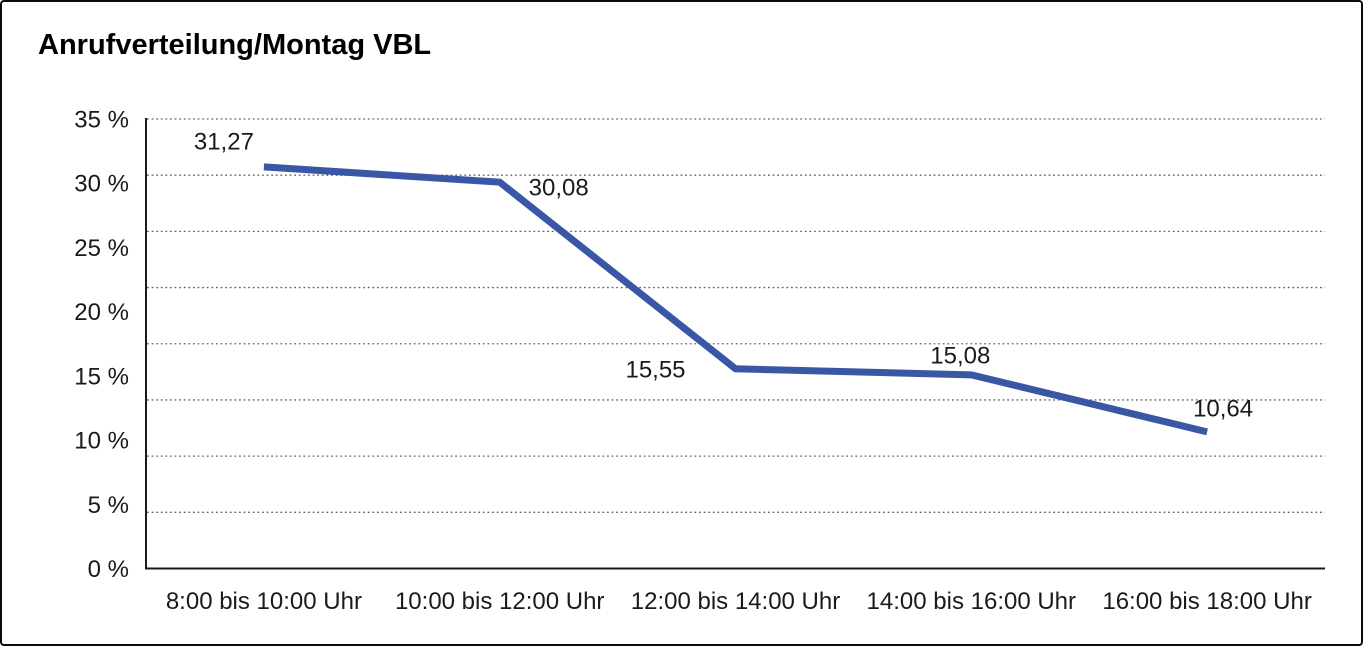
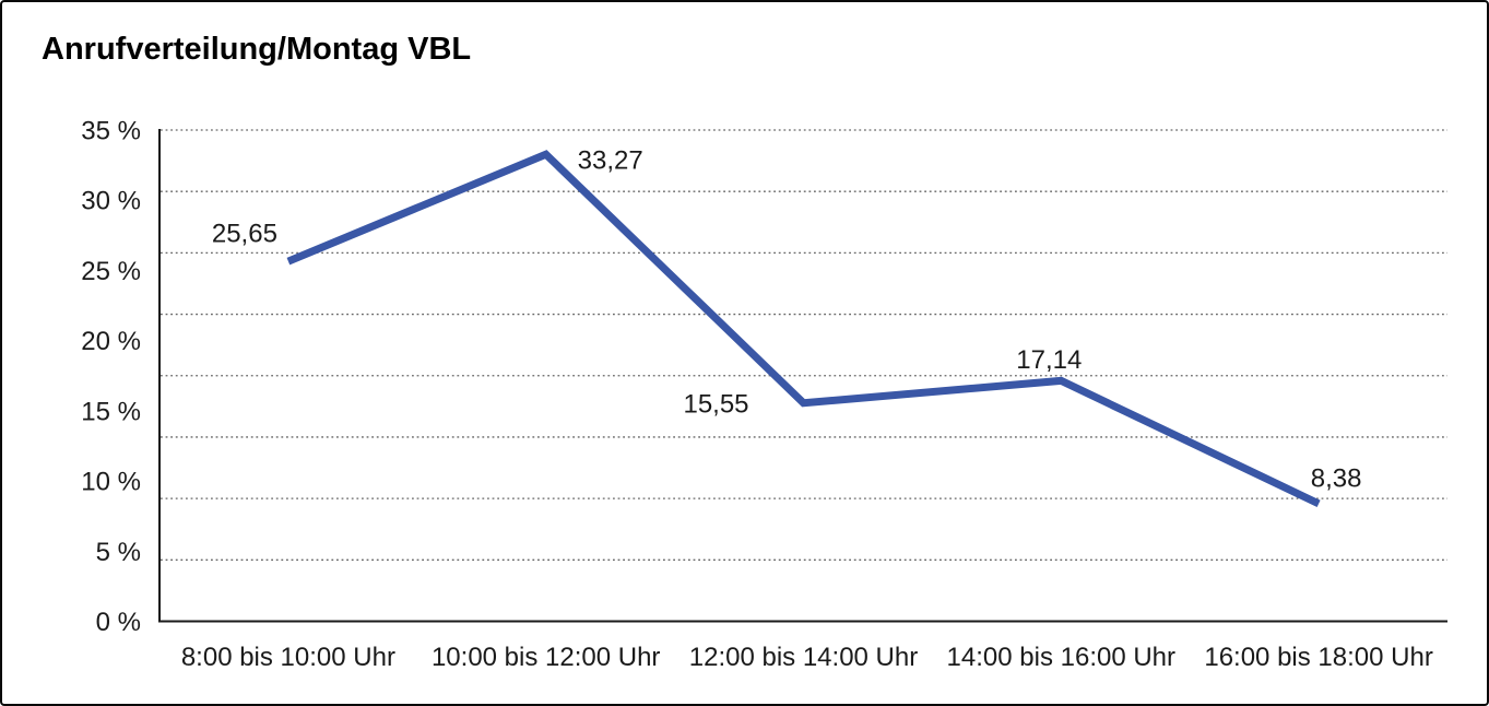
8:00 bis 10:00 Uhr: 31,27 -> 25,65
10:00 bis 12:00 Uhr: 30,08 -> 33,27
14:00 bis 16:00 Uhr: 15,08 -> 17,14
16:00 bis 18:00 Uhr: 10,64 -> 8,38
